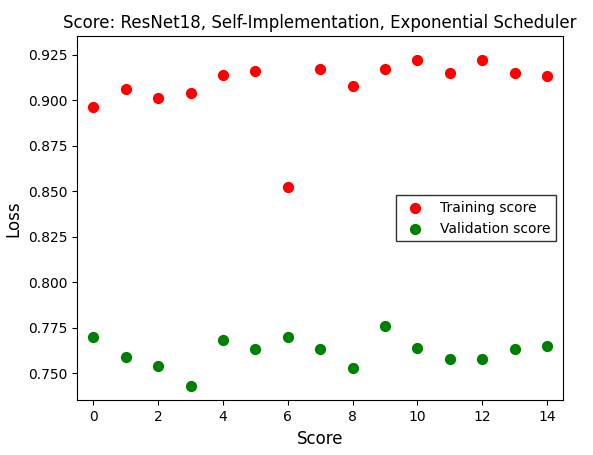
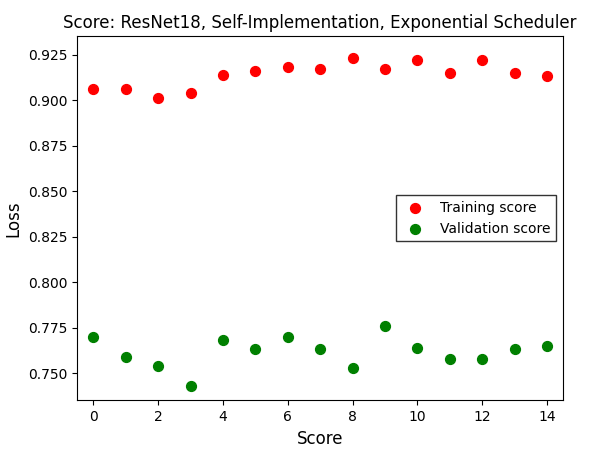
Training score/0: 0.896 -> 0.906
Training score/6: 0.852 -> 0.918
Training score/8: 0.908 -> 0.923
